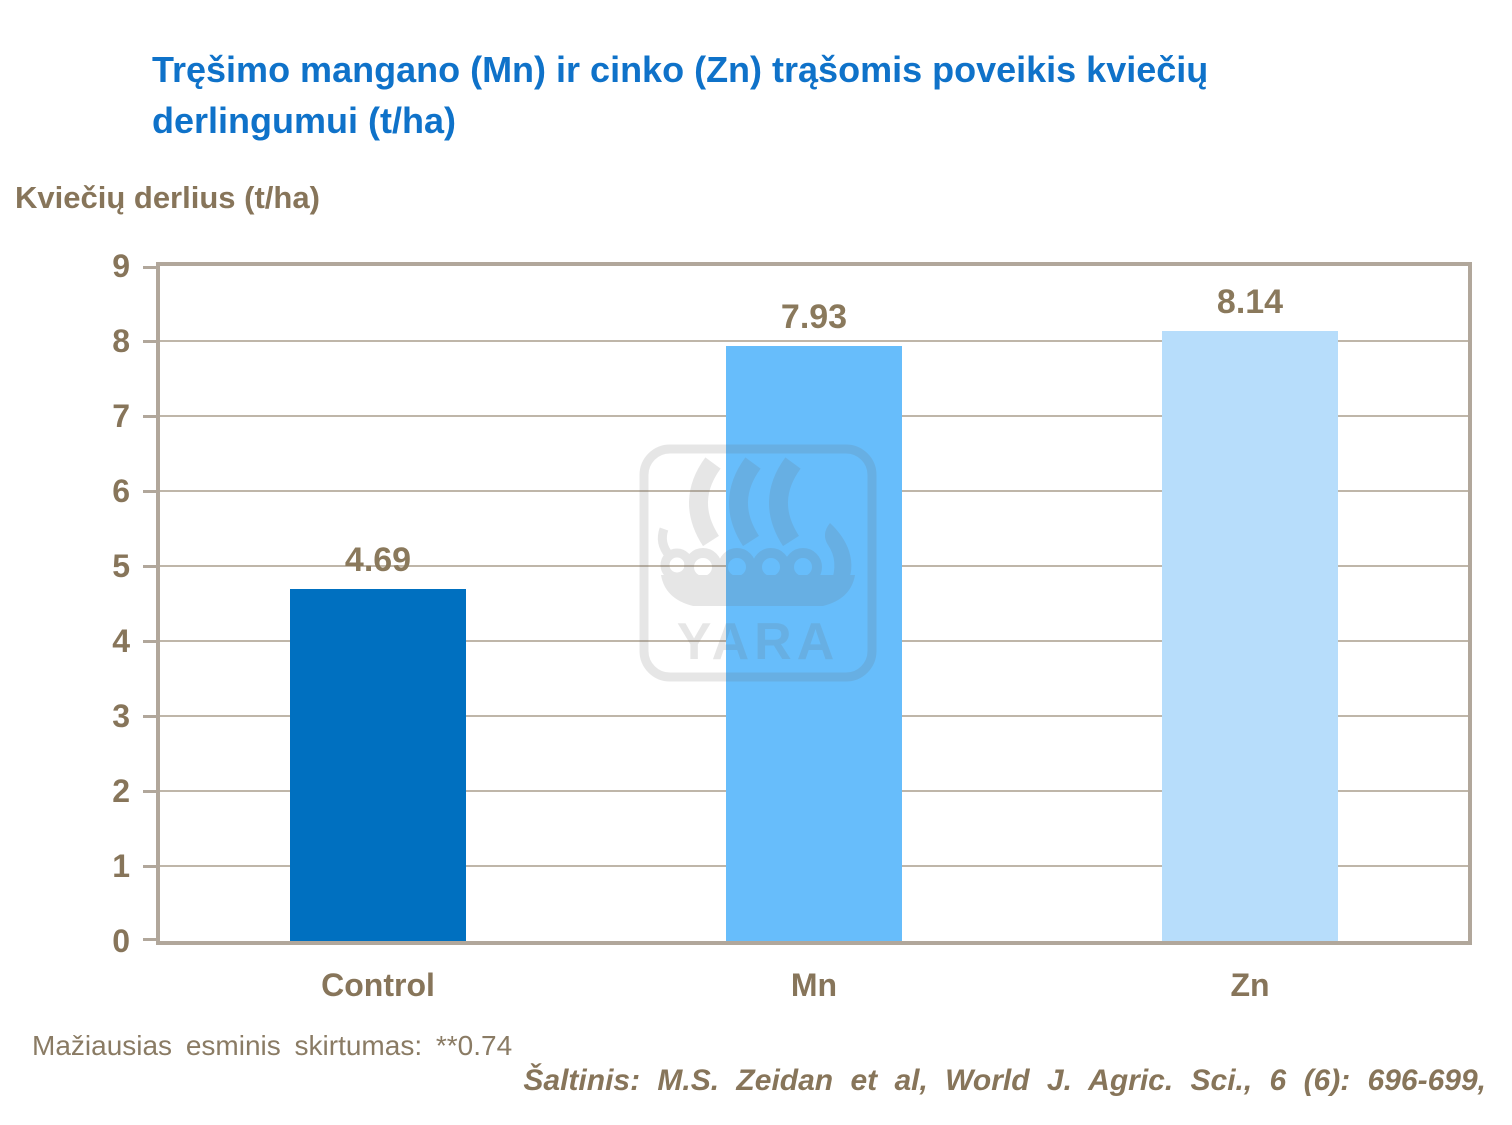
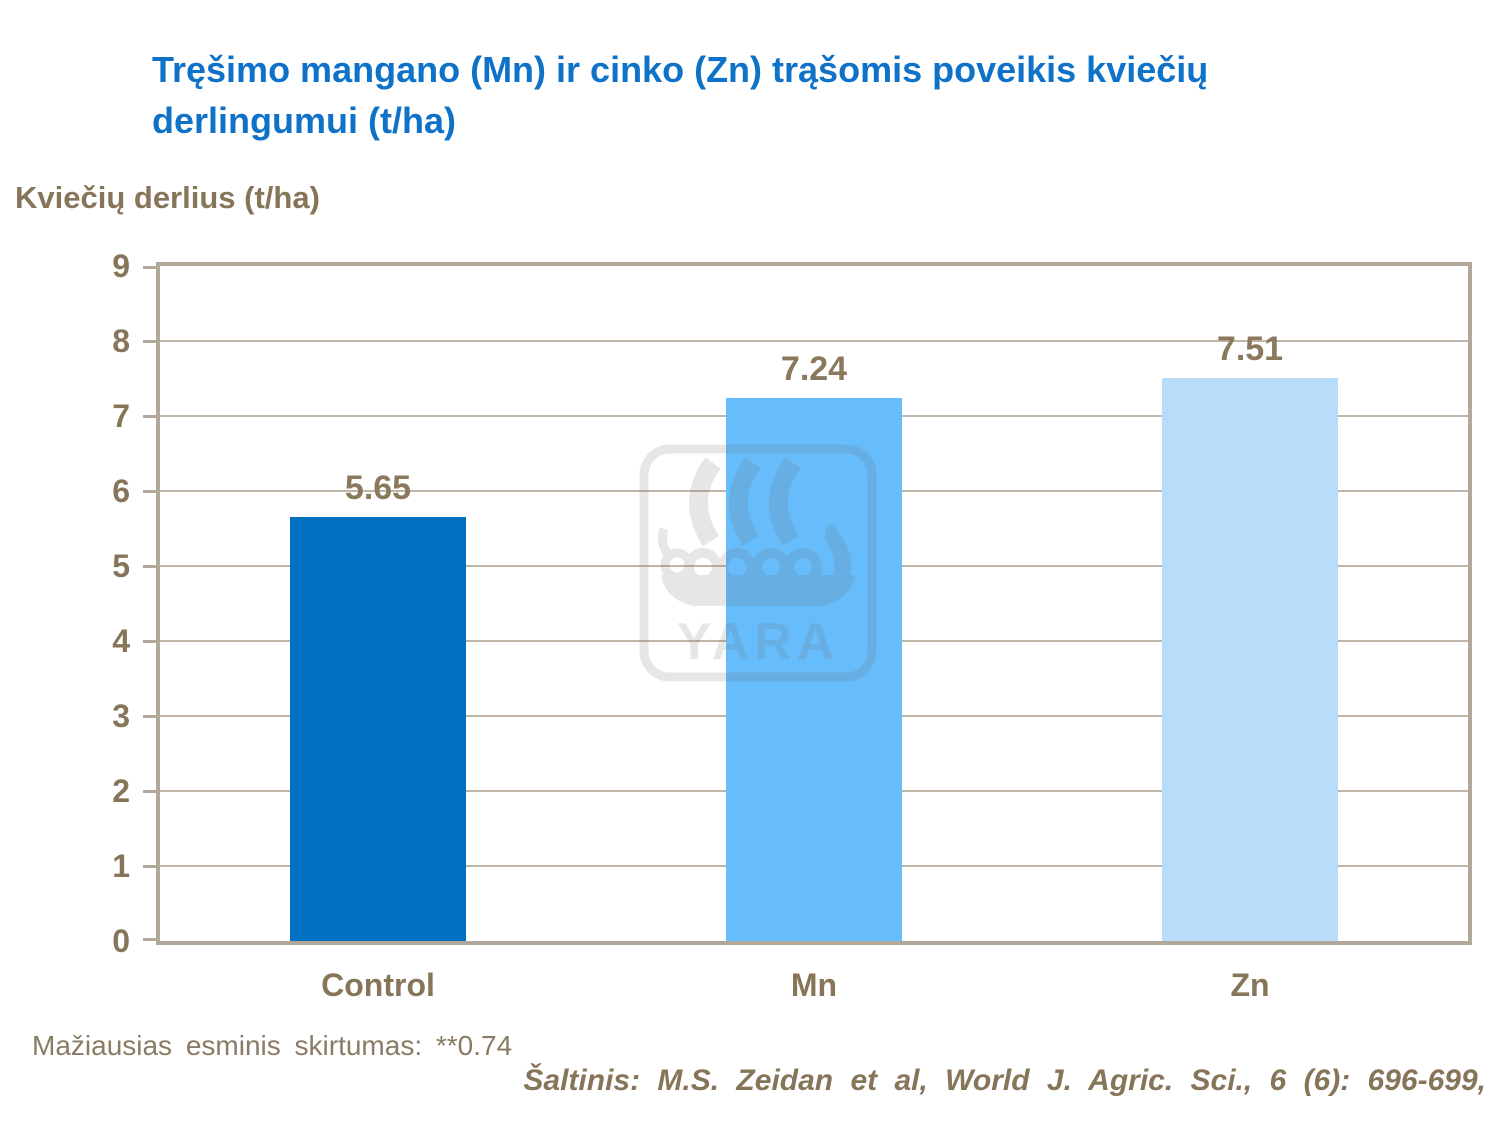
Control: 4.69 -> 5.65
Mn: 7.93 -> 7.24
Zn: 8.14 -> 7.51
